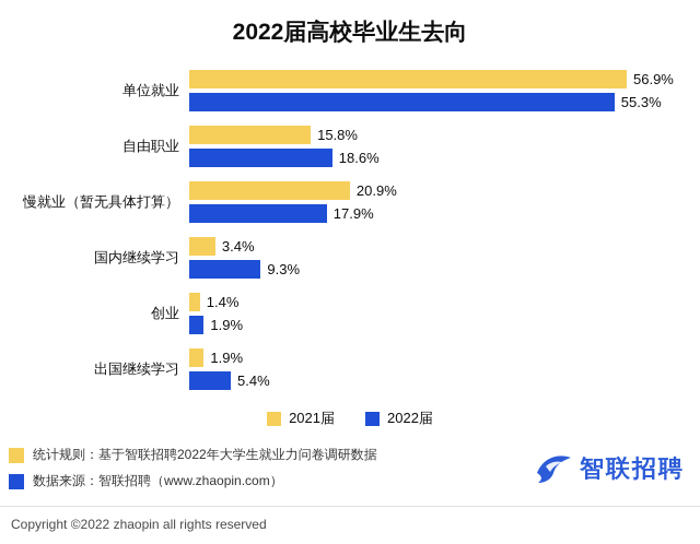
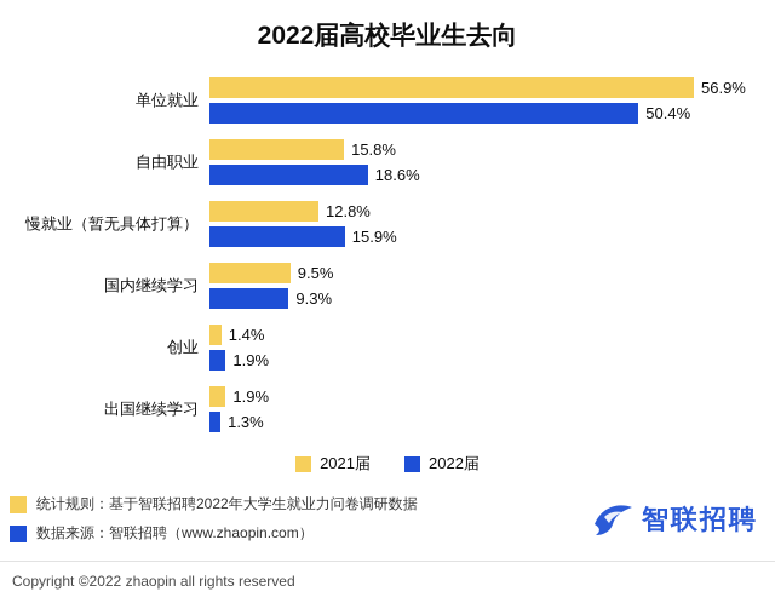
2022届/单位就业: 55.3% -> 50.4%
2021届/慢就业（暂无具体打算）: 20.9% -> 12.8%
2022届/慢就业（暂无具体打算）: 17.9% -> 15.9%
2021届/国内继续学习: 3.4% -> 9.5%
2022届/出国继续学习: 5.4% -> 1.3%
